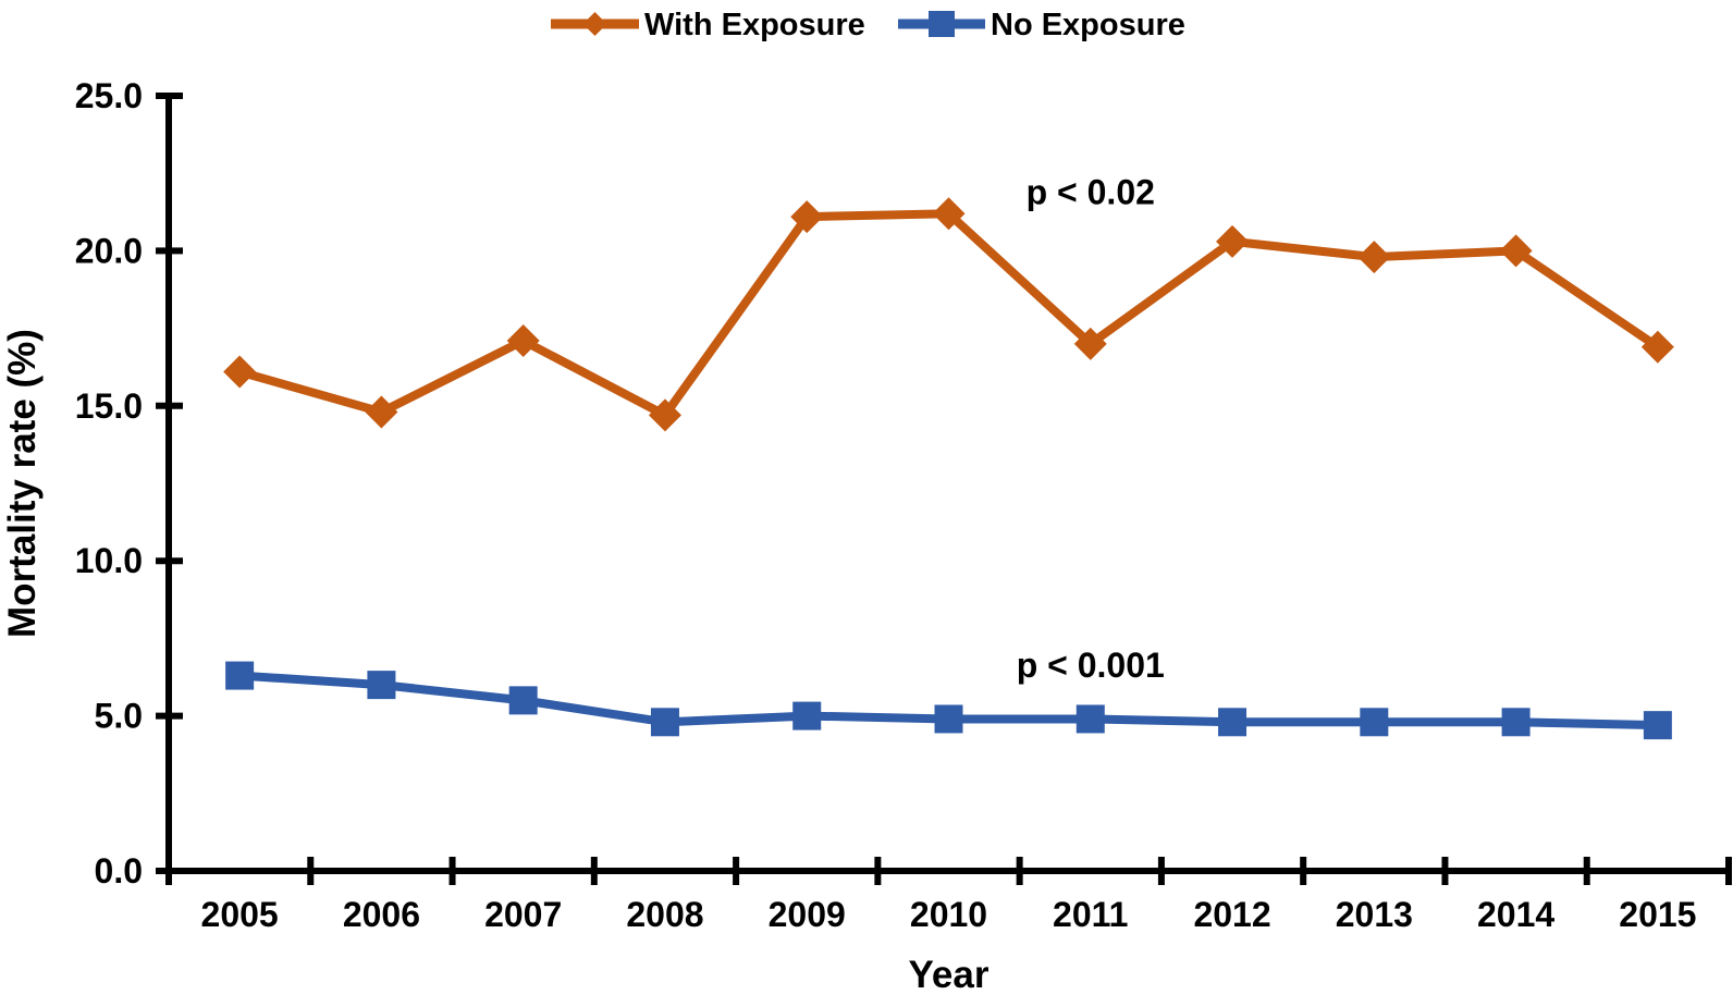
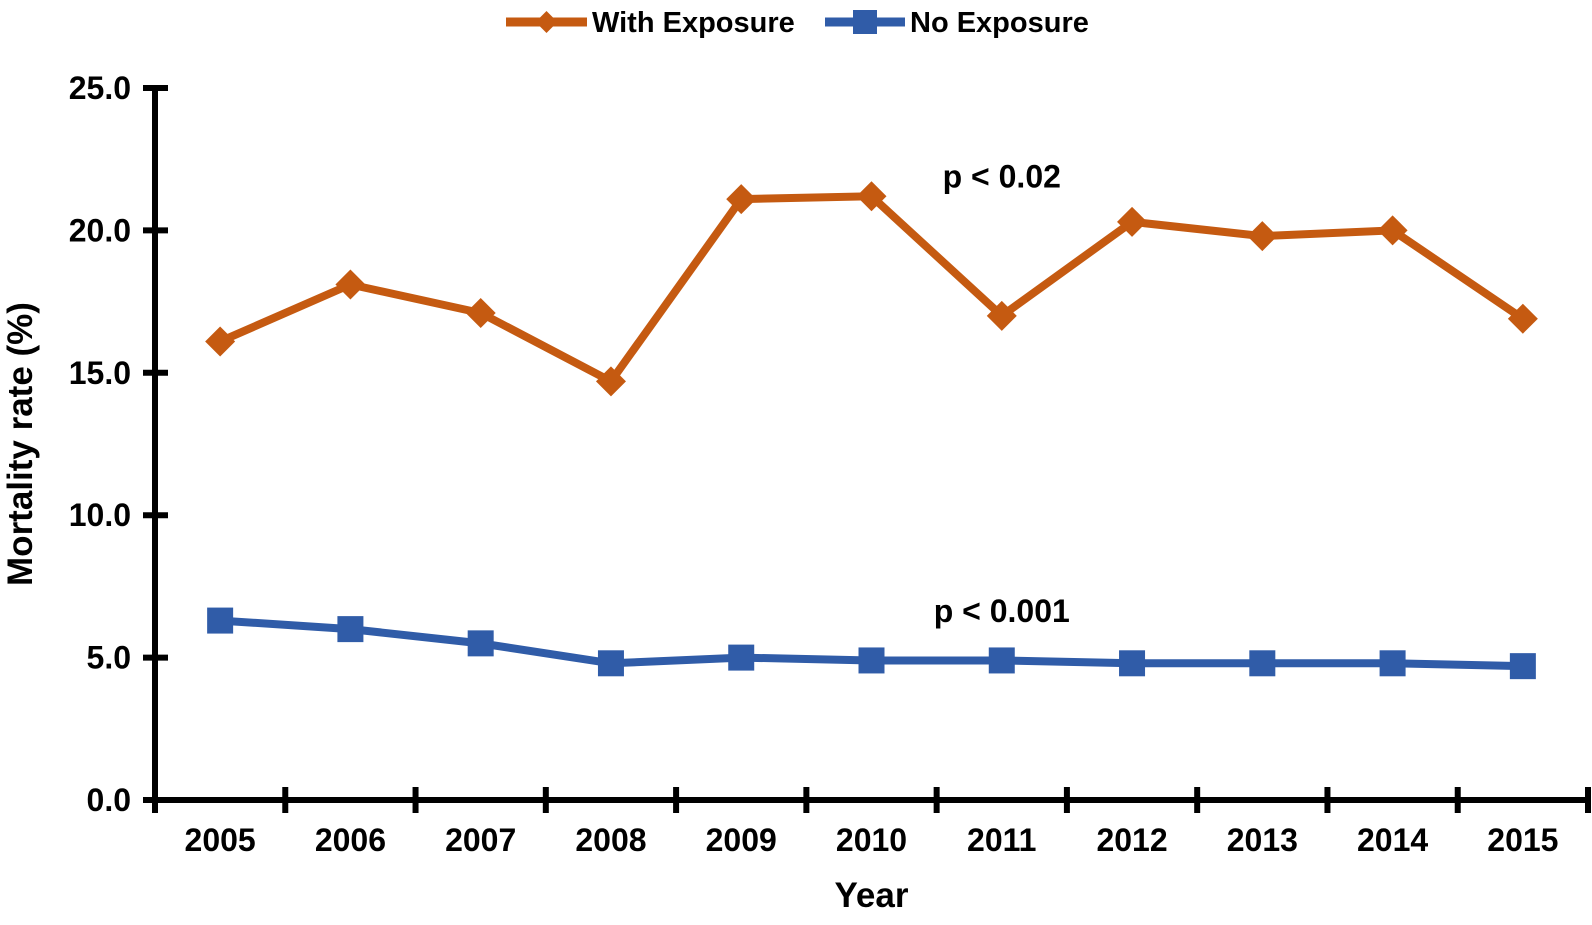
With Exposure/2006: 14.8 -> 18.1
